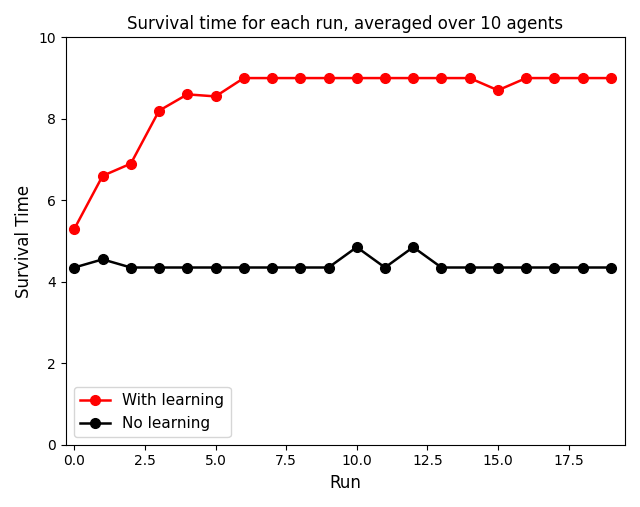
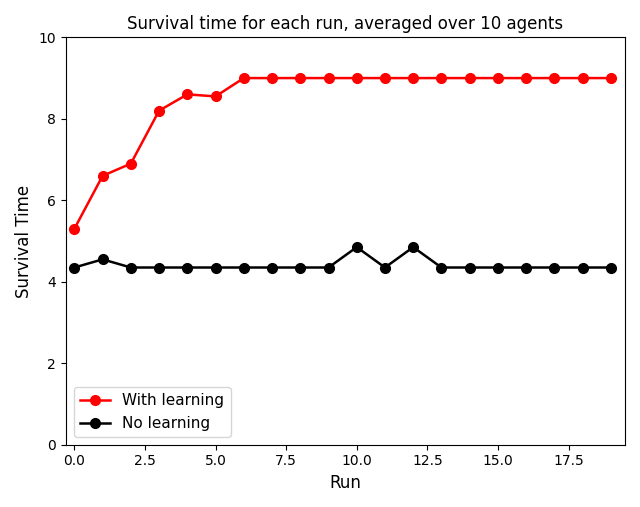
With learning/15.0: 8.70 -> 9.00
